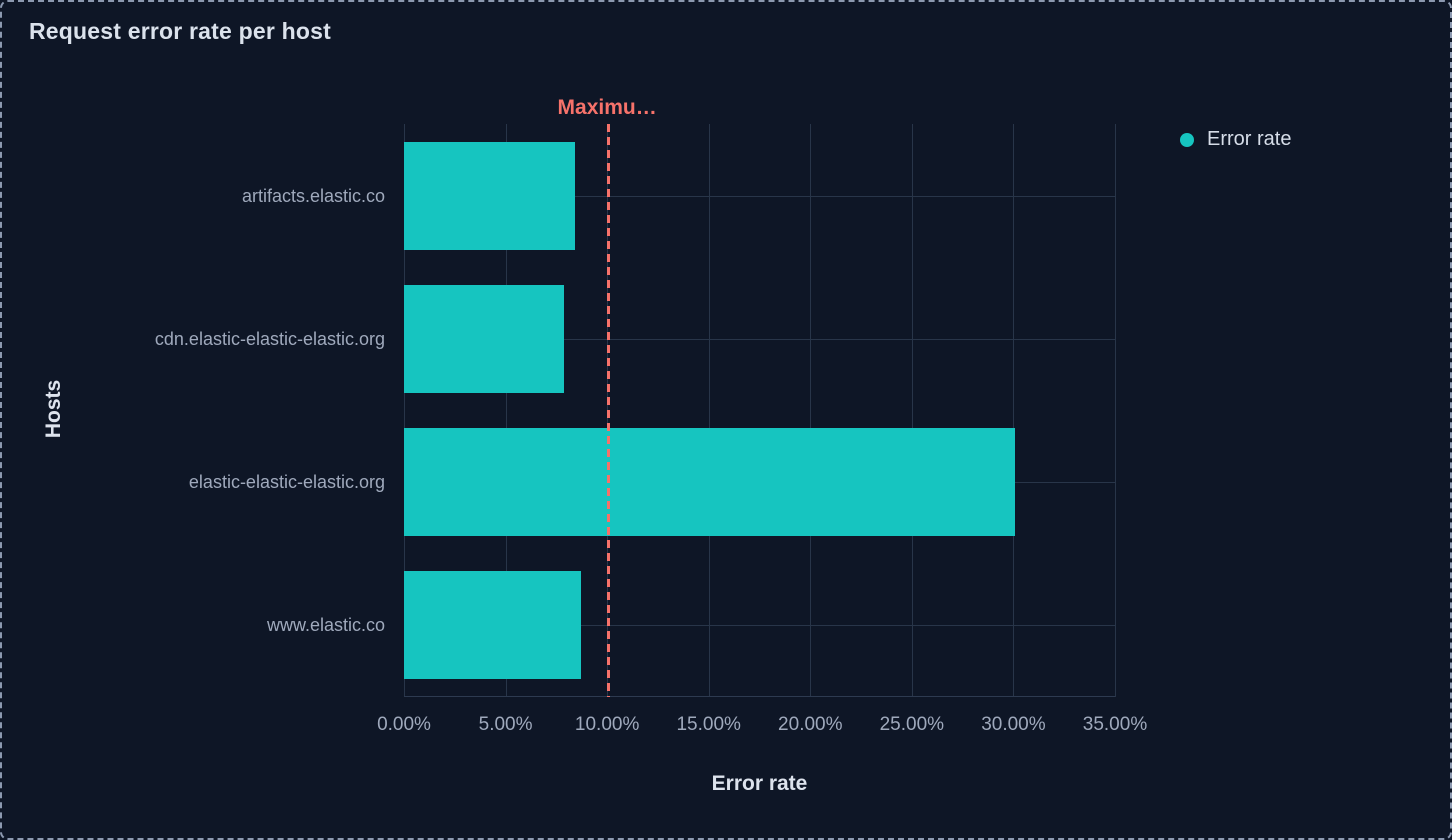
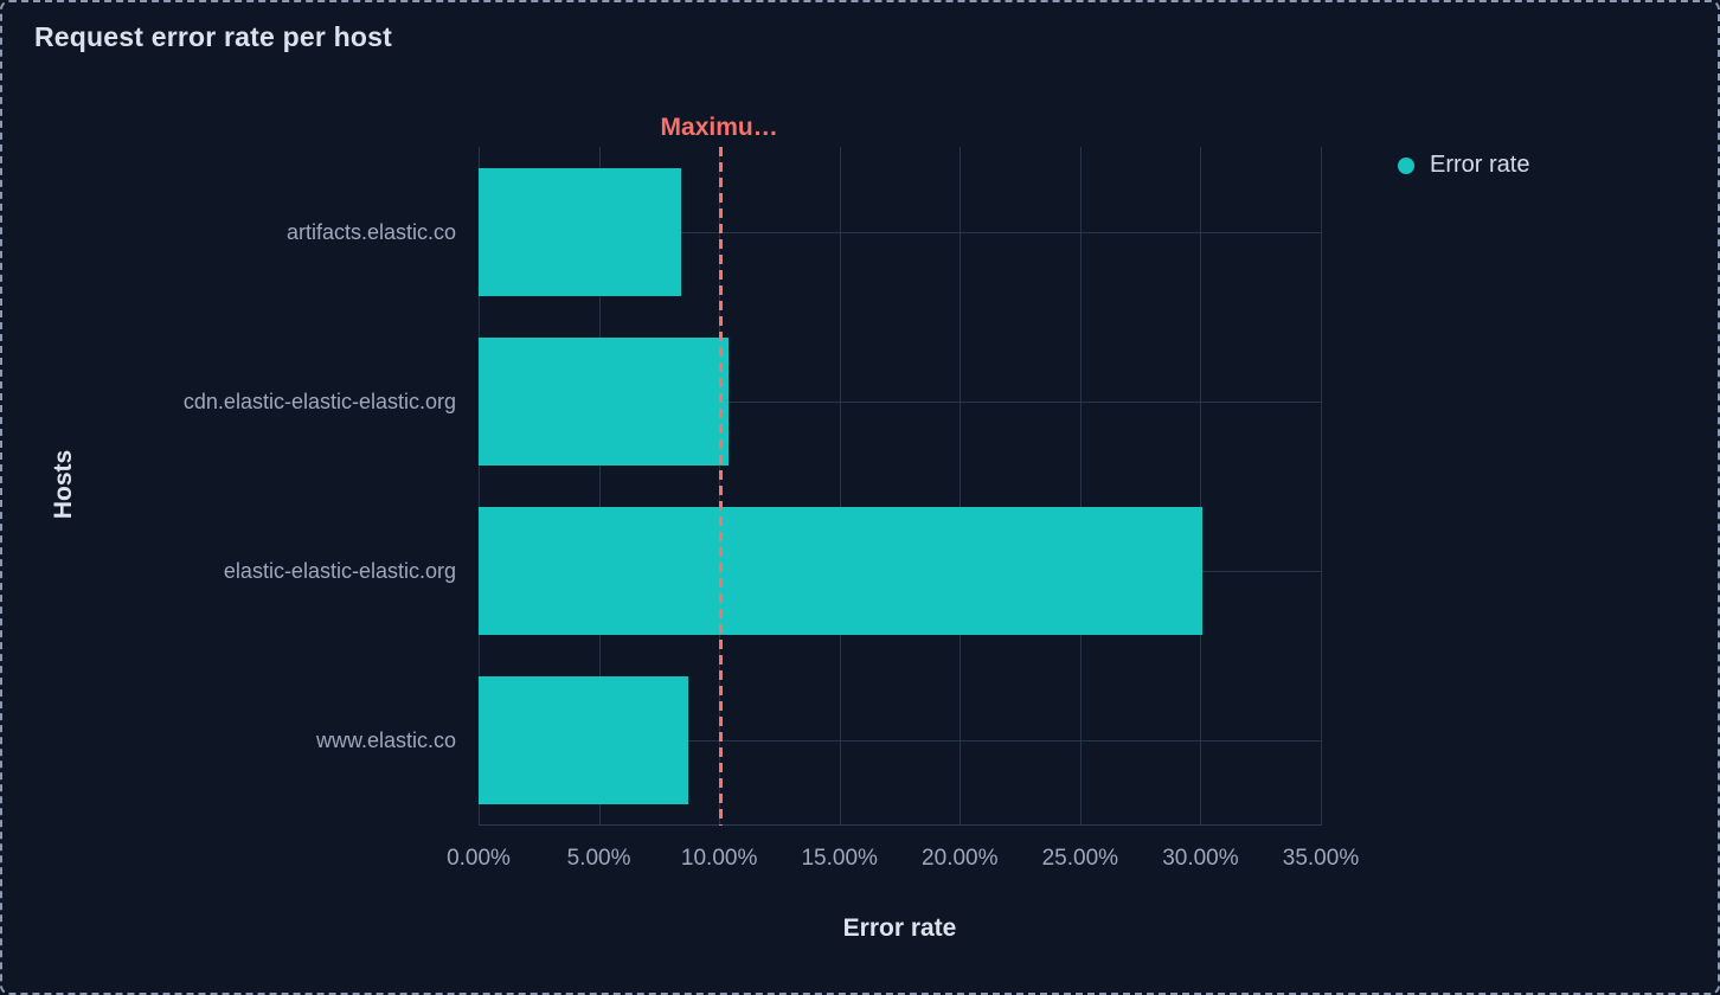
cdn.elastic-elastic-elastic.org: 7.9% -> 10.4%
